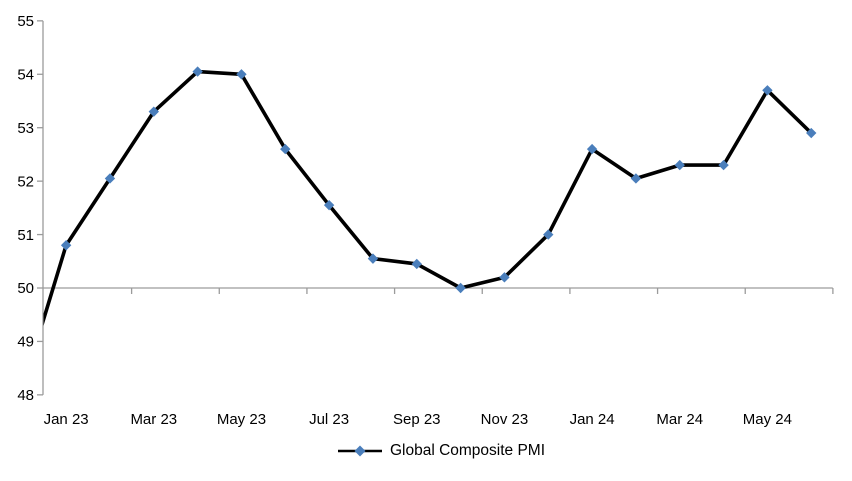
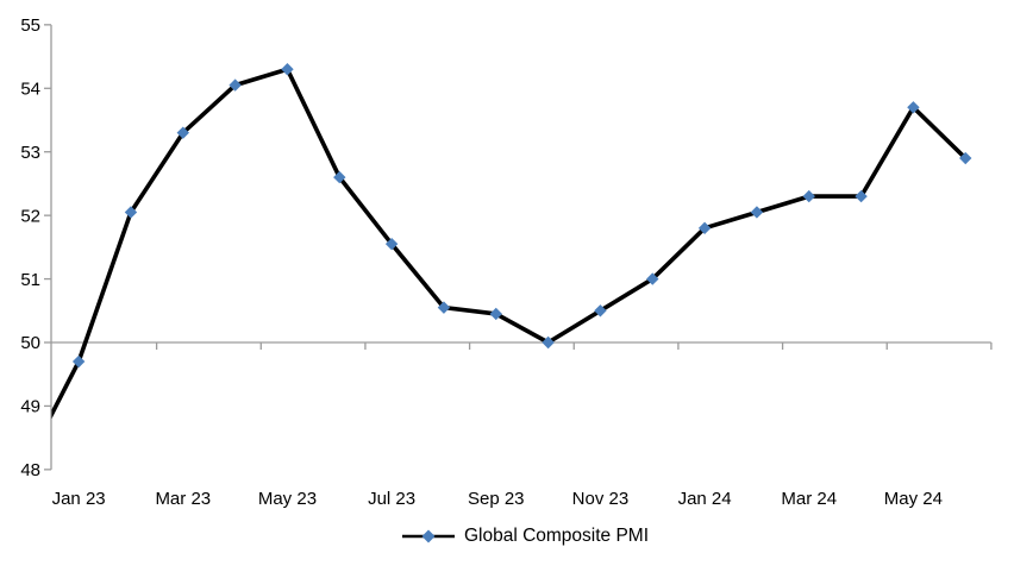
Jan 23: 50.8 -> 49.7
May 23: 54.0 -> 54.3
Nov 23: 50.2 -> 50.5
Jan 24: 52.6 -> 51.8
